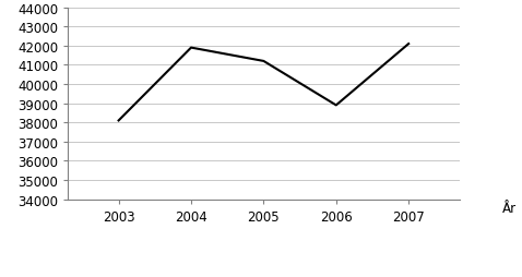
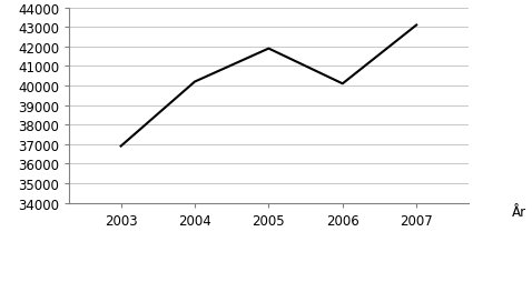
2003: 38100 -> 36900
2004: 41900 -> 40200
2005: 41200 -> 41900
2006: 38900 -> 40100
2007: 42100 -> 43100
